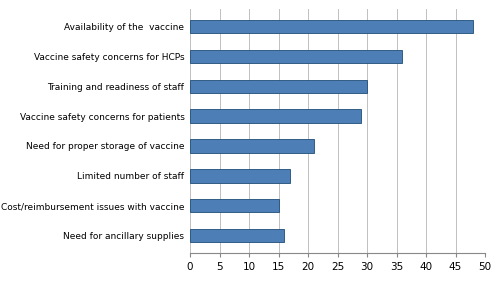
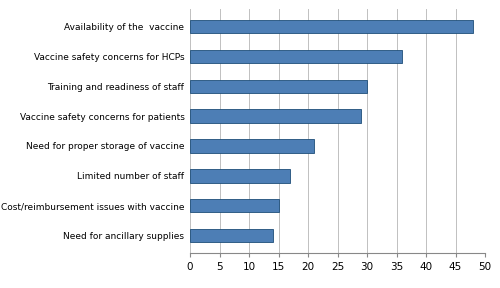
Need for ancillary supplies: 16 -> 14
